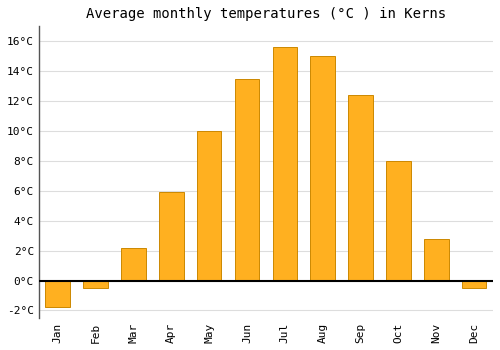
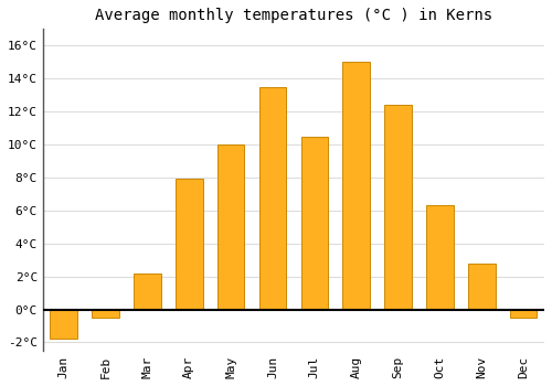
Apr: 5.9°C -> 7.9°C
Jul: 15.6°C -> 10.5°C
Oct: 8.0°C -> 6.3°C
